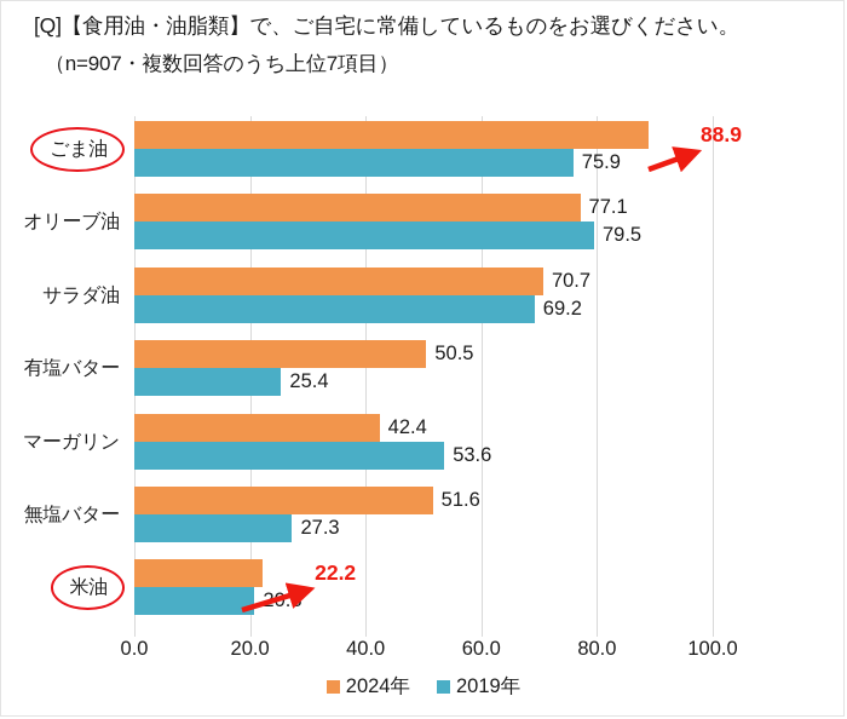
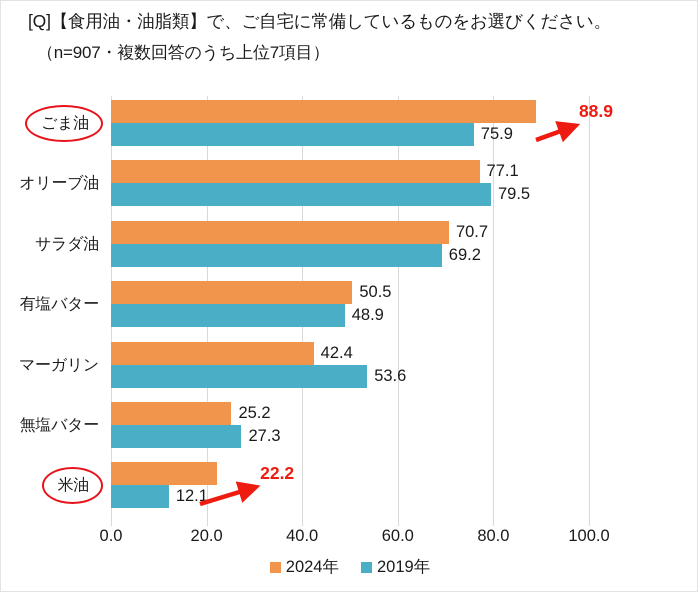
2019年/有塩バター: 25.4 -> 48.9
2024年/無塩バター: 51.6 -> 25.2
2019年/米油: 20.8 -> 12.1
